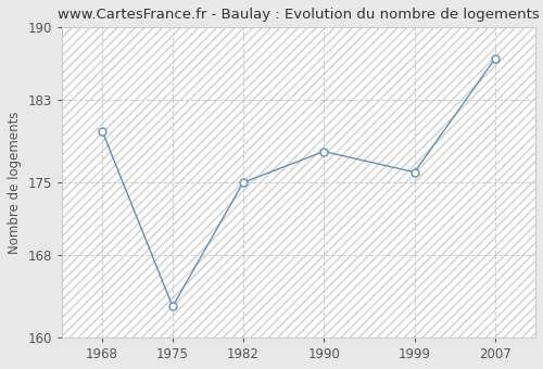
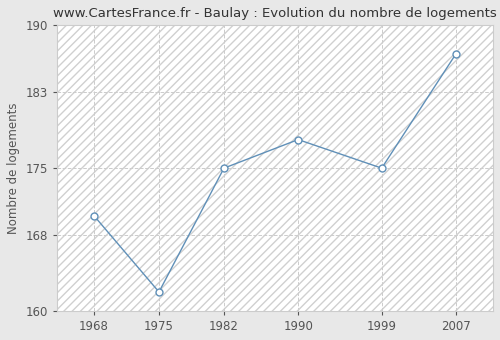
1968: 180 -> 170
1975: 163 -> 162
1999: 176 -> 175
